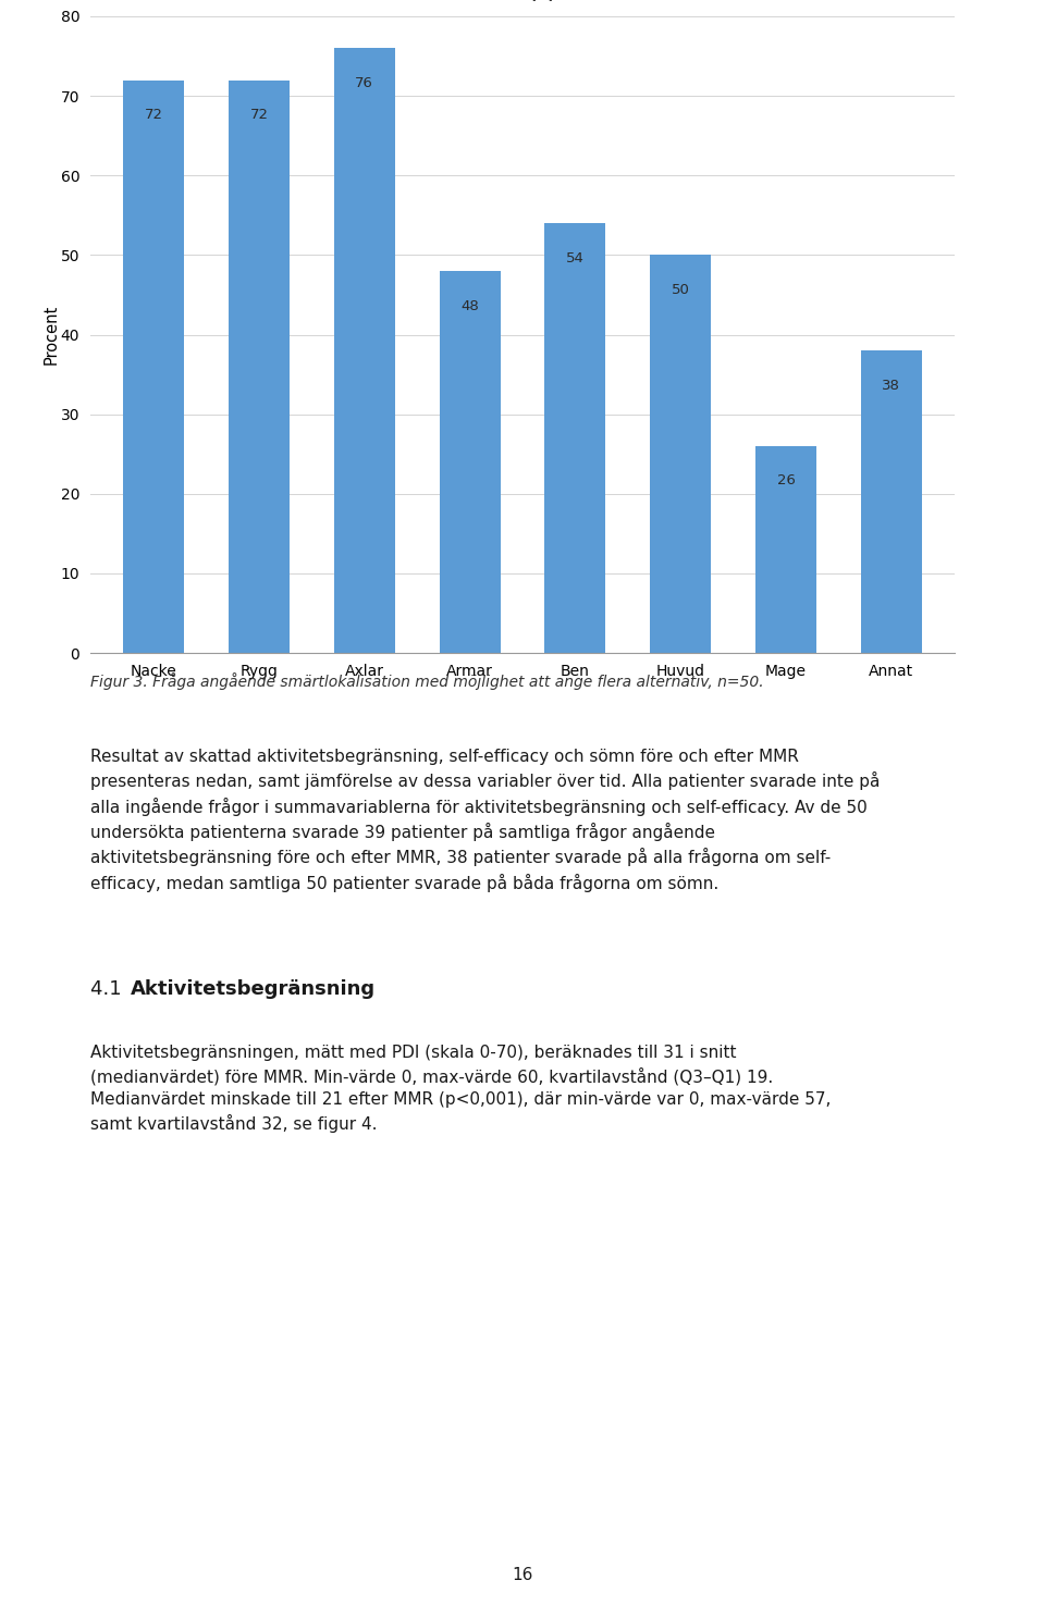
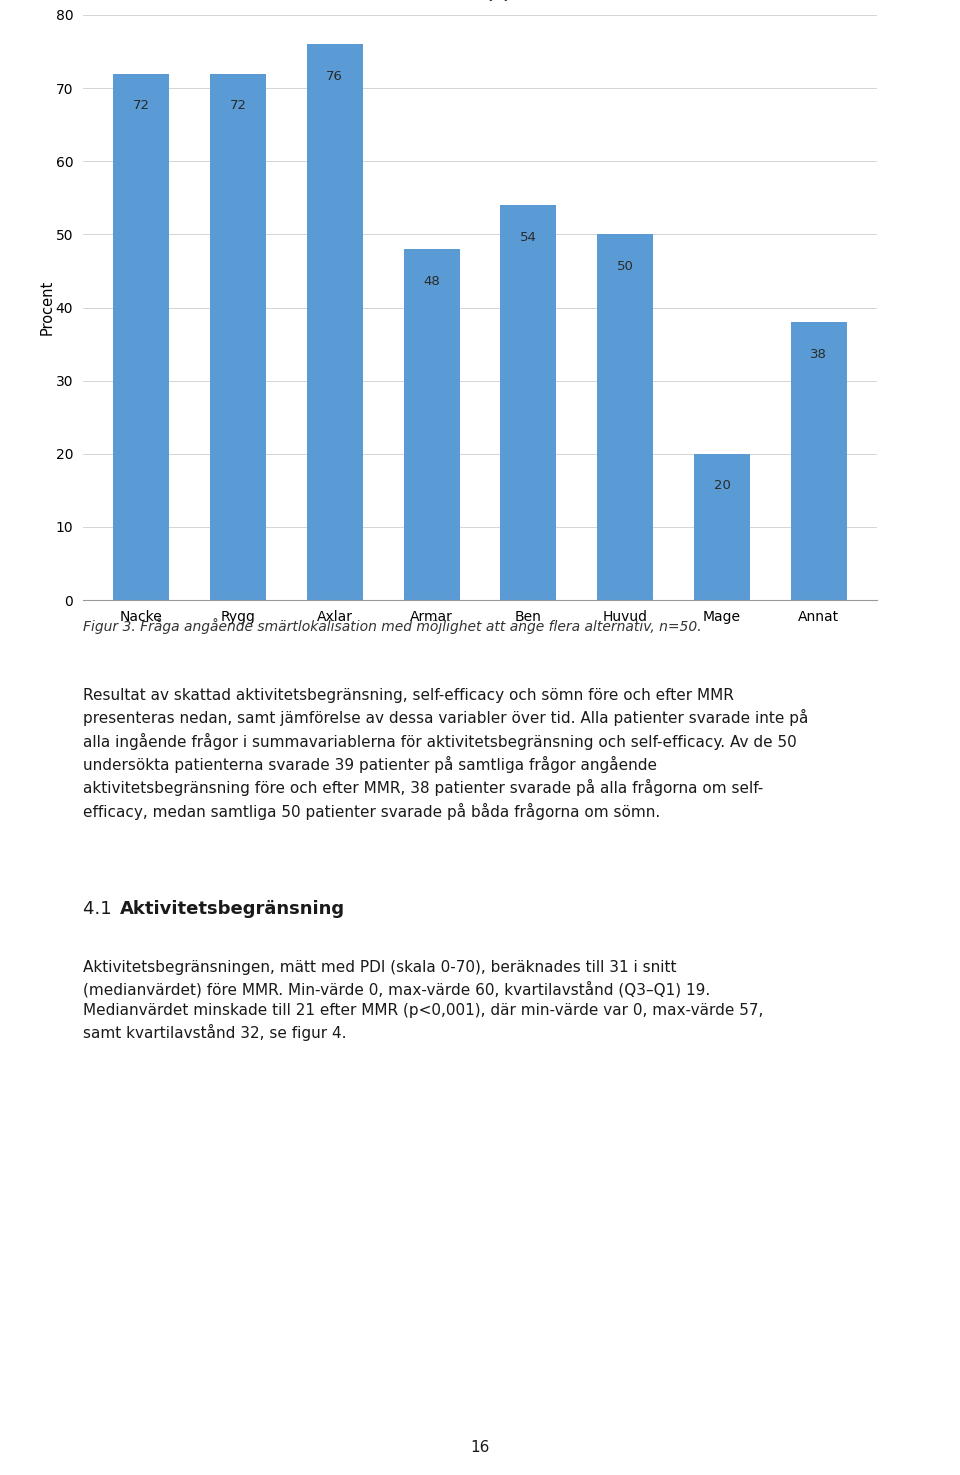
Mage: 26 -> 20
